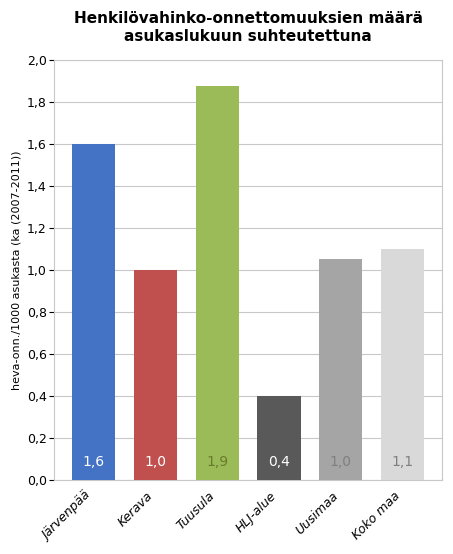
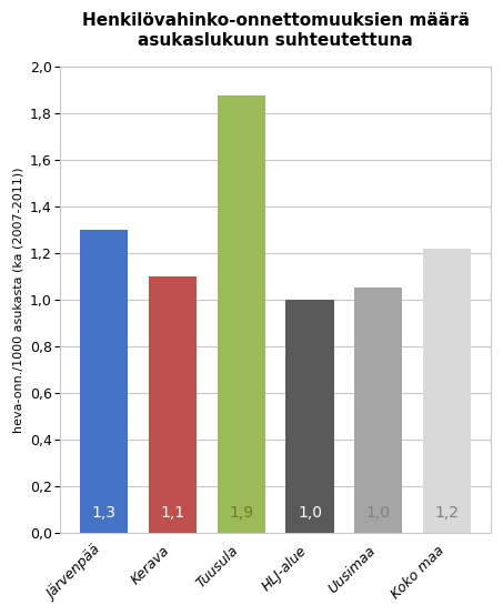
Järvenpää: 1,6 -> 1,3
Kerava: 1,0 -> 1,1
HLJ-alue: 0,4 -> 1,0
Koko maa: 1,1 -> 1,2
